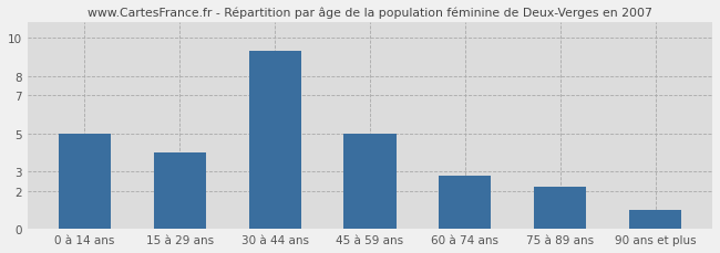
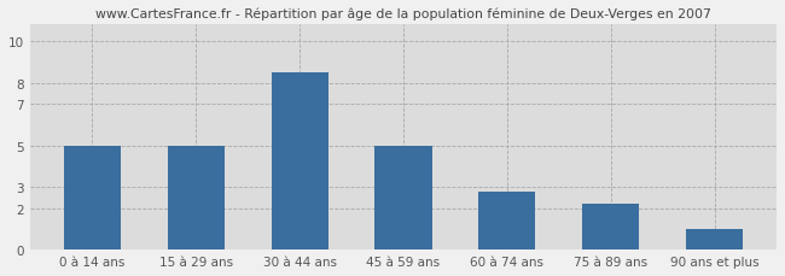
15 à 29 ans: 4.0 -> 5.0
30 à 44 ans: 9.3 -> 8.5
